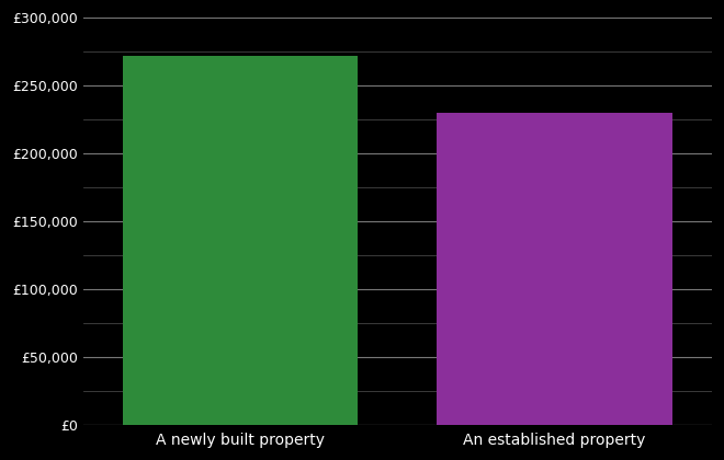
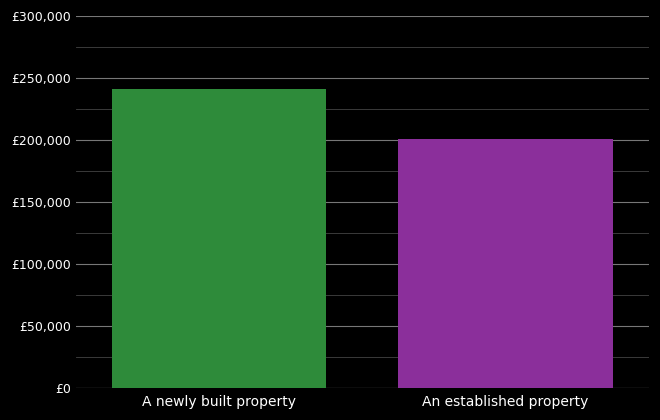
A newly built property: £272,000 -> £241,000
An established property: £230,000 -> £201,000
